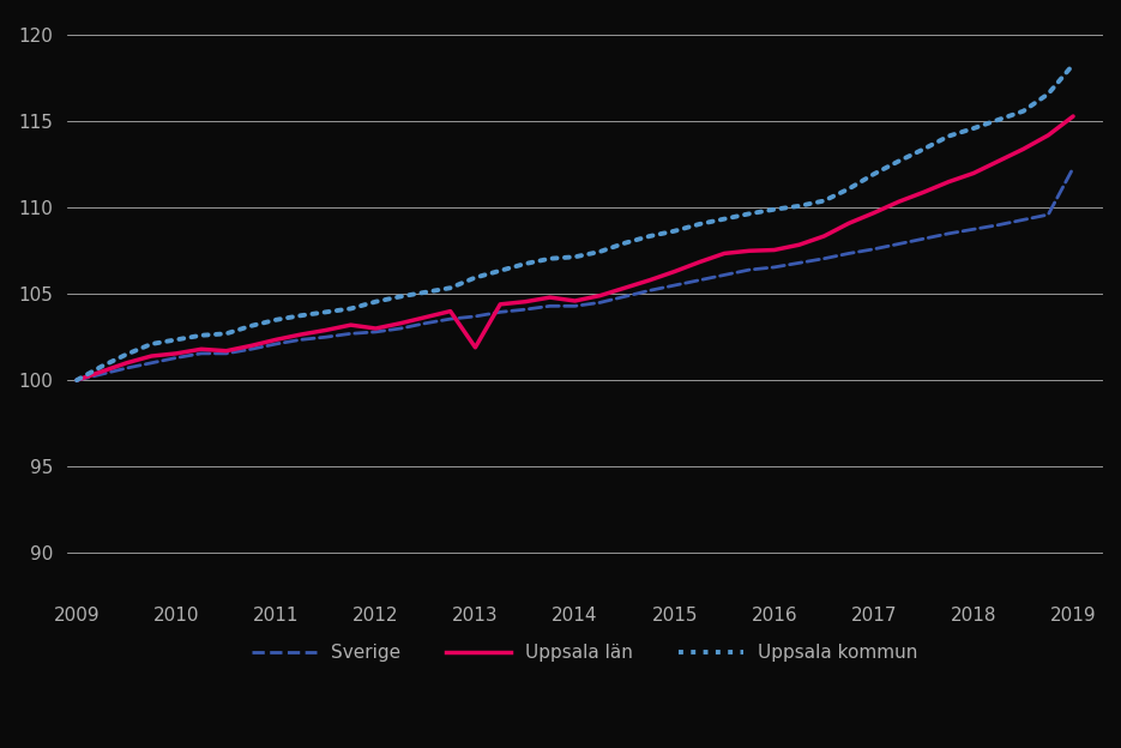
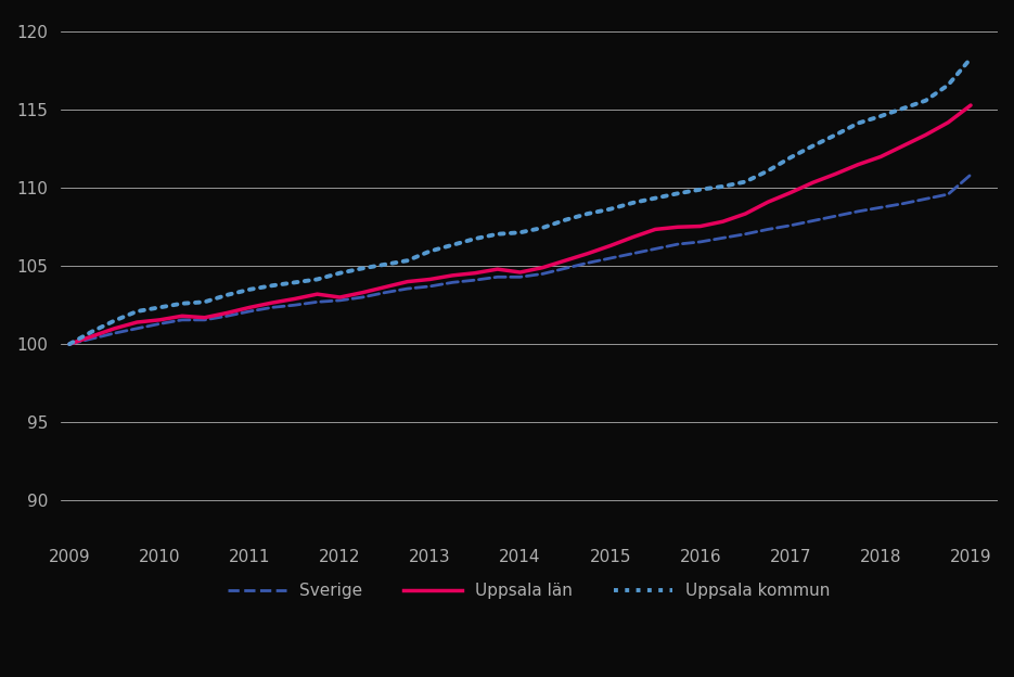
Uppsala län/2013: 101.9 -> 104.2
Sverige/2019: 112.3 -> 110.8
